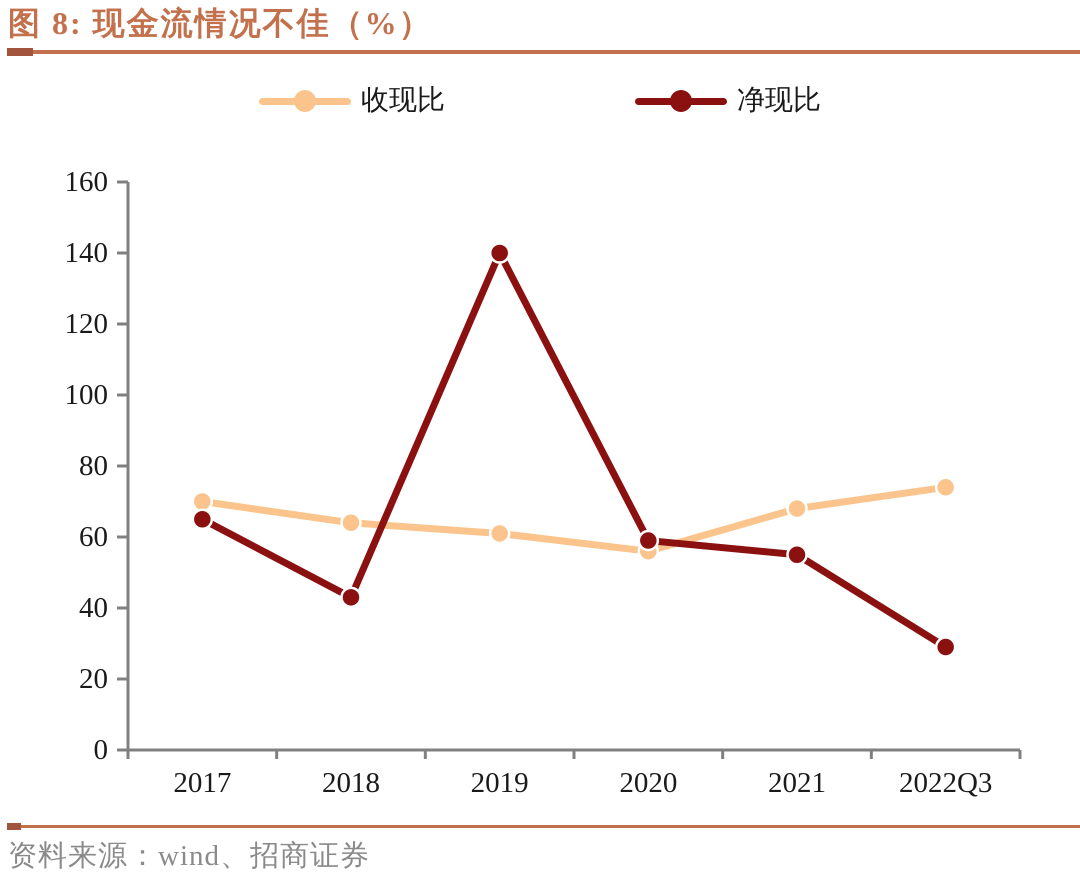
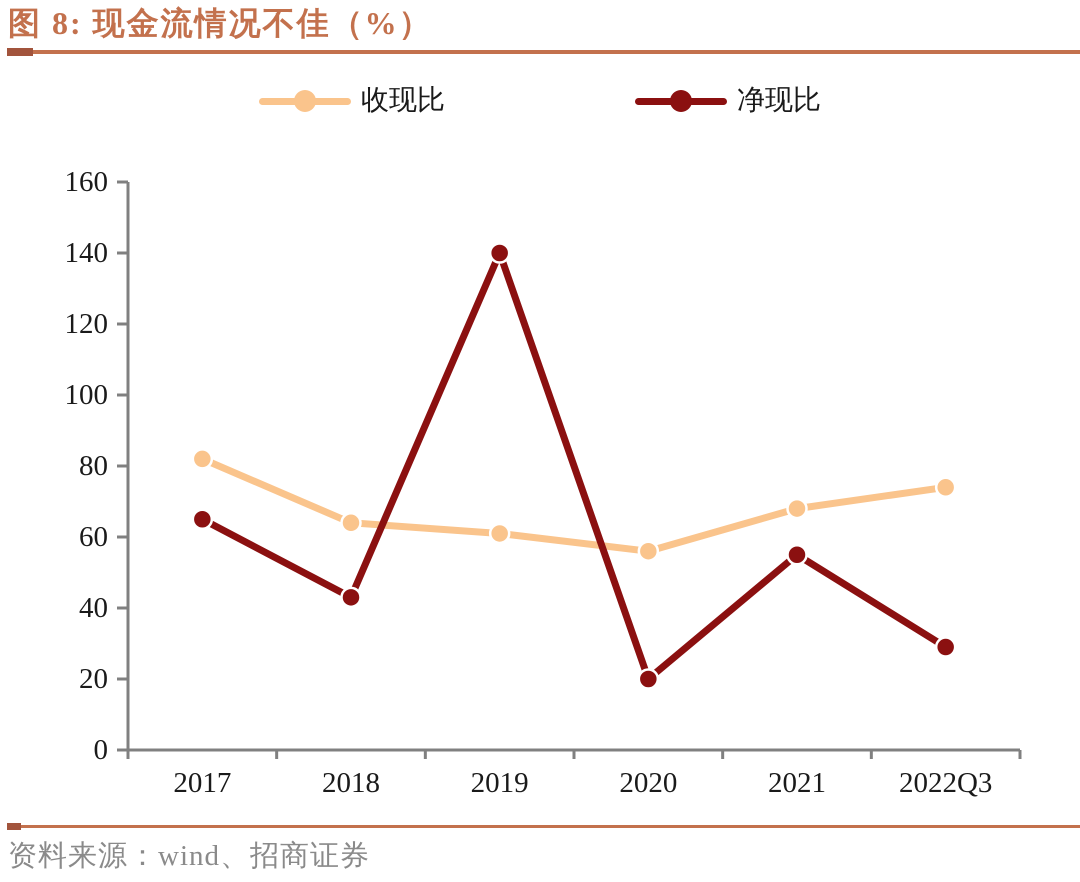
收现比/2017: 70 -> 82
净现比/2020: 59 -> 20
